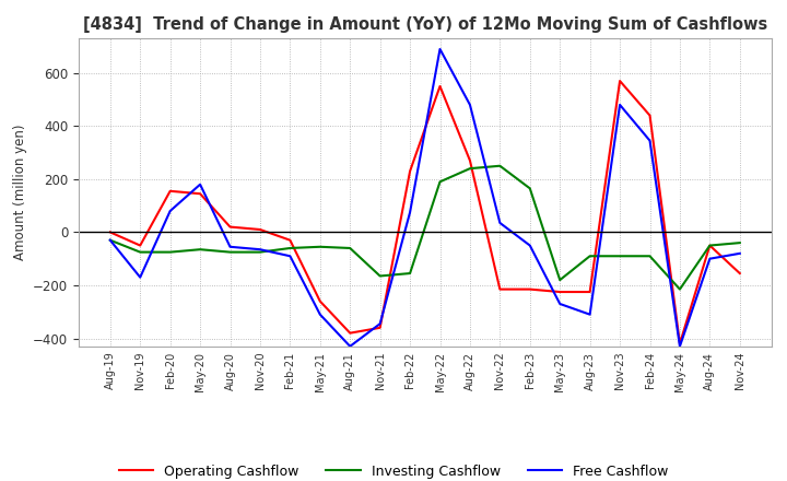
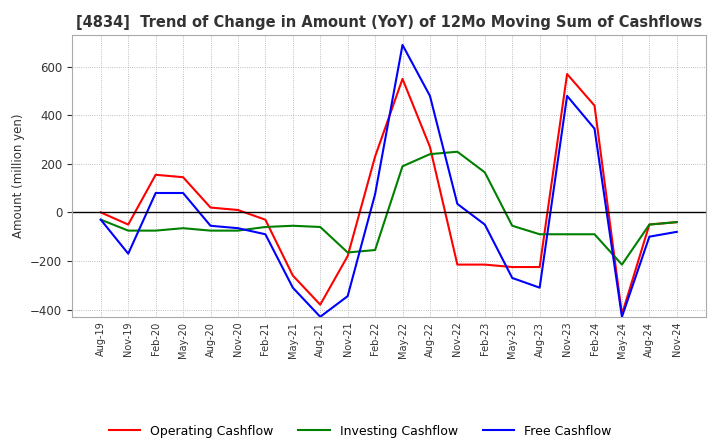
Free Cashflow/May-20: 180 -> 80
Operating Cashflow/Nov-21: -360 -> -180
Investing Cashflow/May-23: -180 -> -55
Operating Cashflow/Nov-24: -155 -> -40
